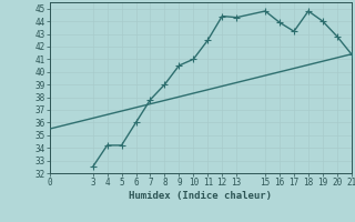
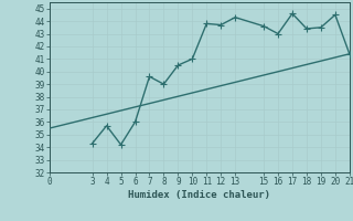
3: 32.5 -> 34.3
4: 34.2 -> 35.7
7: 37.8 -> 39.6
11: 42.5 -> 43.8
12: 44.4 -> 43.7
15: 44.8 -> 43.6
16: 43.9 -> 43.0
17: 43.2 -> 44.6
18: 44.8 -> 43.4
19: 44.0 -> 43.5
20: 42.8 -> 44.5
